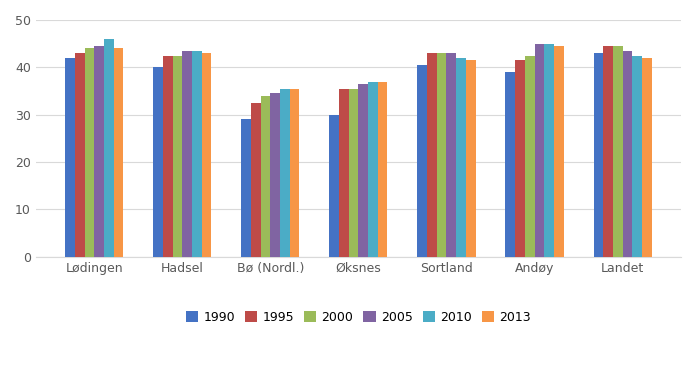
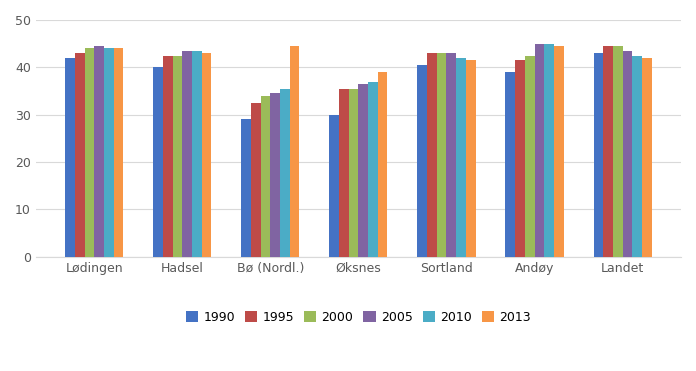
2010/Lødingen: 46.0 -> 44.0
2013/Bø (Nordl.): 35.5 -> 44.5
2013/Øksnes: 37.0 -> 39.0
